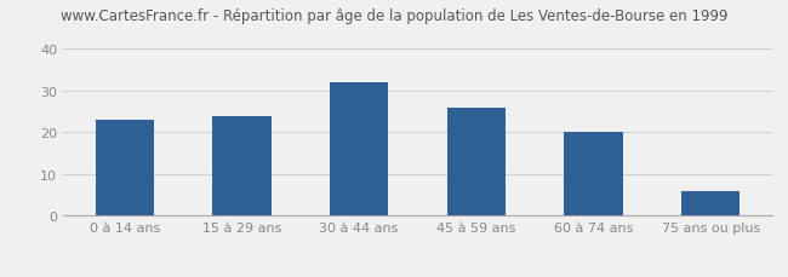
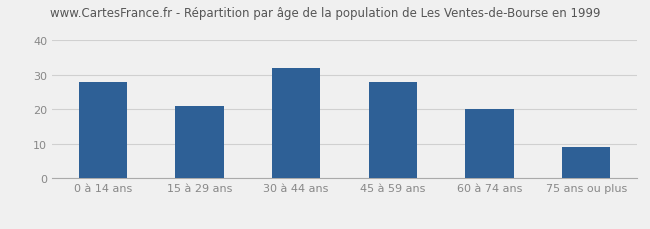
0 à 14 ans: 23 -> 28
15 à 29 ans: 24 -> 21
45 à 59 ans: 26 -> 28
75 ans ou plus: 6 -> 9
